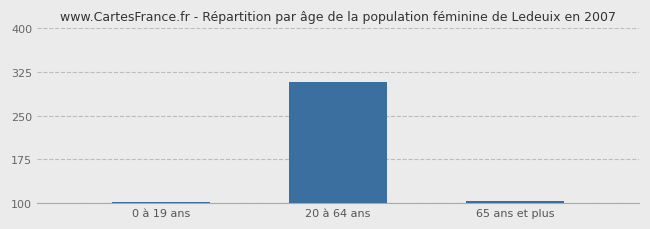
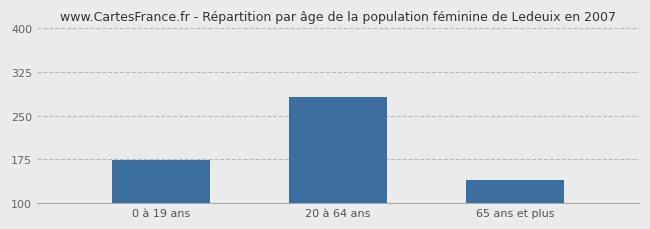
0 à 19 ans: 101 -> 174
20 à 64 ans: 308 -> 282
65 ans et plus: 103 -> 140
